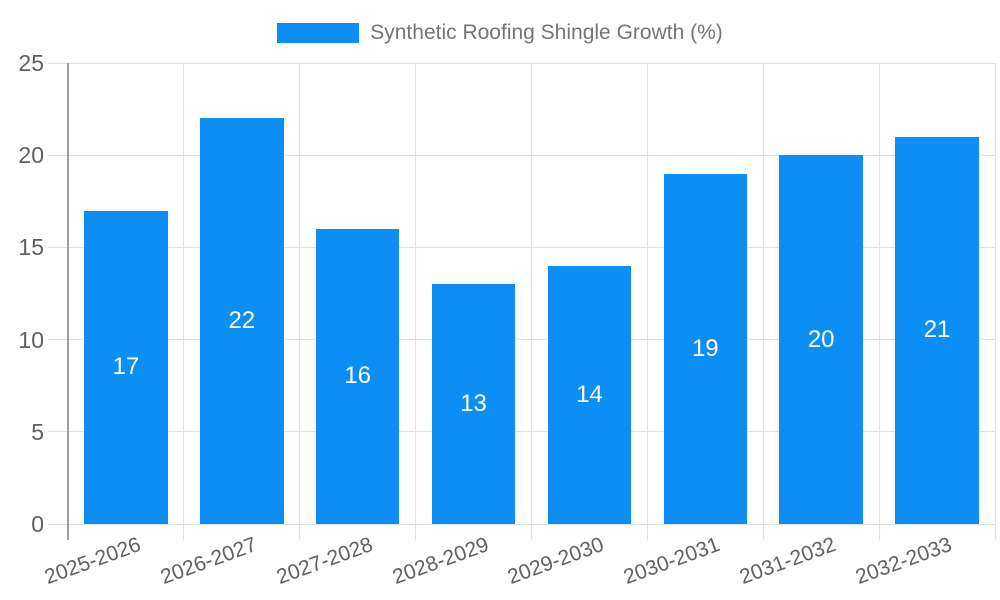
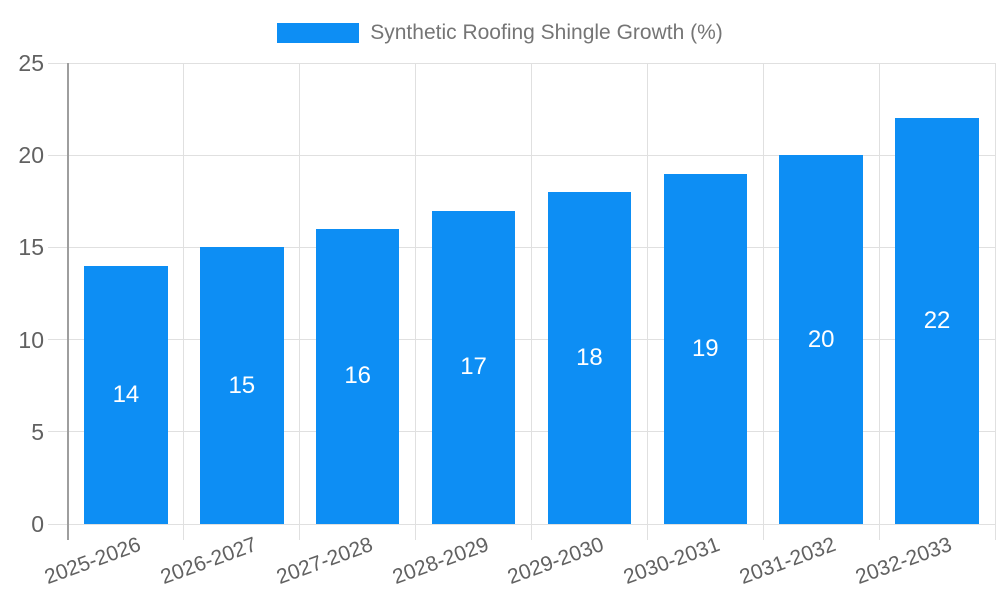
2025-2026: 17 -> 14
2026-2027: 22 -> 15
2028-2029: 13 -> 17
2029-2030: 14 -> 18
2032-2033: 21 -> 22
